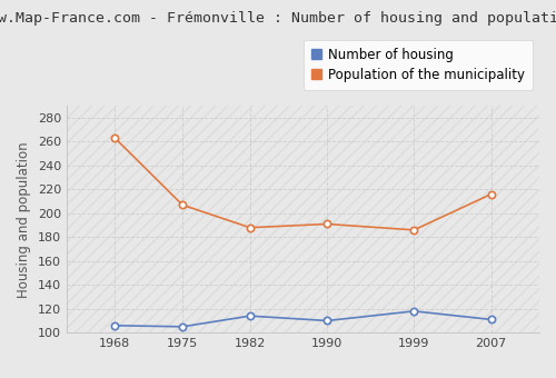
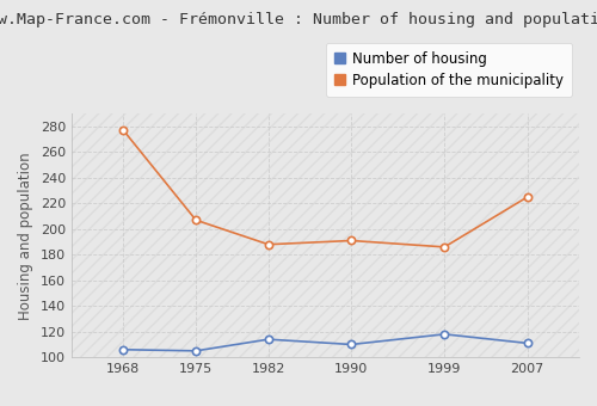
Population of the municipality/1968: 263 -> 277
Population of the municipality/2007: 216 -> 225
